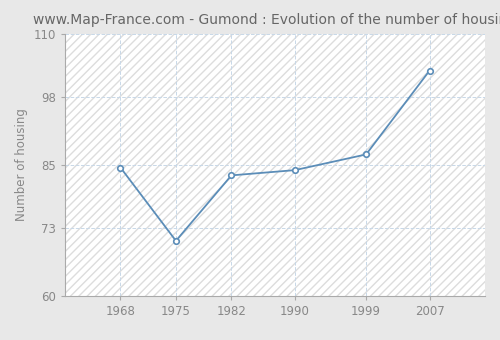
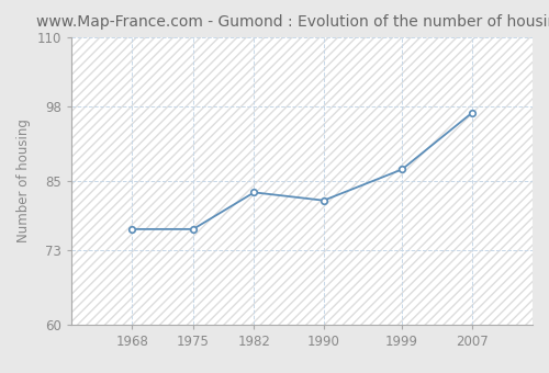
1968: 84.5 -> 76.6
1975: 70.5 -> 76.6
1990: 84.0 -> 81.6
2007: 103.0 -> 96.8
